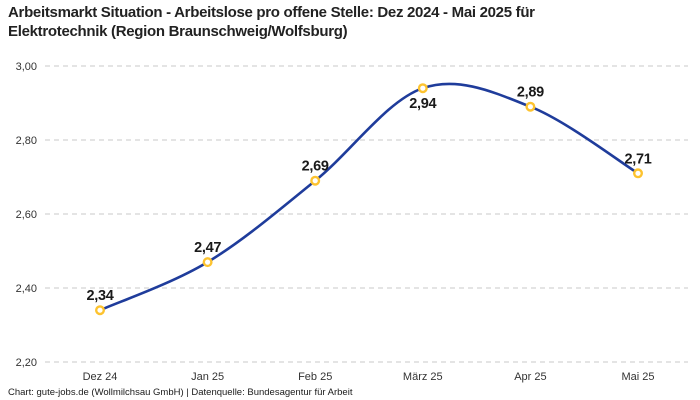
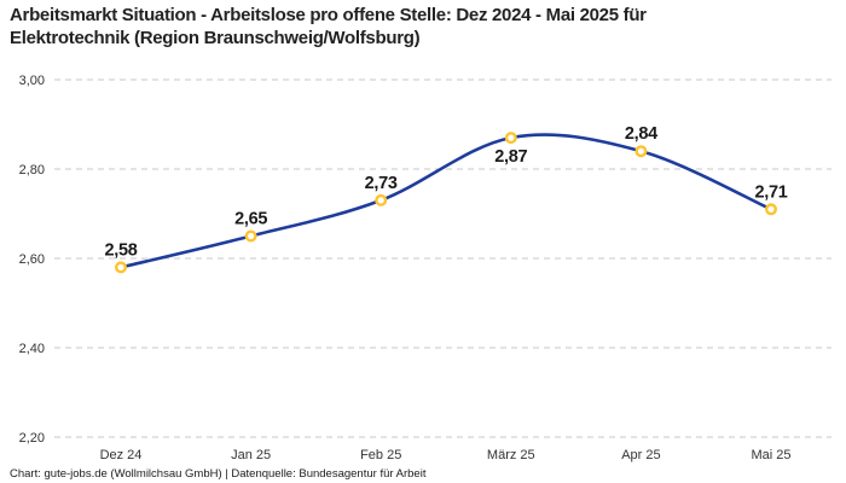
Dez 24: 2,34 -> 2,58
Jan 25: 2,47 -> 2,65
Feb 25: 2,69 -> 2,73
März 25: 2,94 -> 2,87
Apr 25: 2,89 -> 2,84
